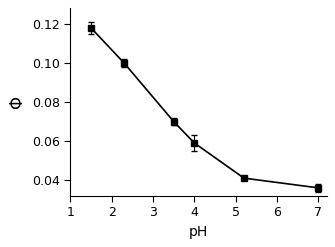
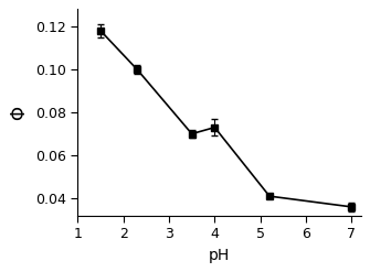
4: 0.059 -> 0.073
